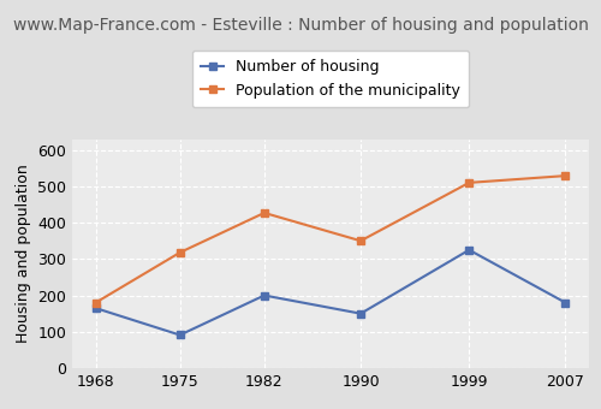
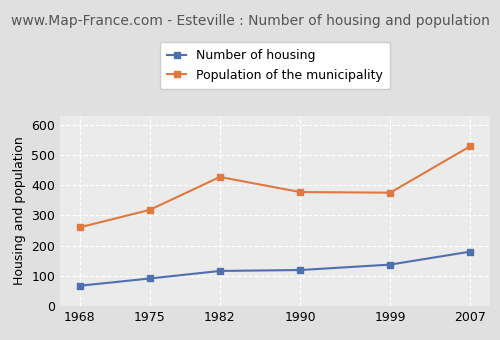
Number of housing/1968: 165 -> 67
Population of the municipality/1968: 180 -> 260
Number of housing/1982: 200 -> 116
Number of housing/1990: 150 -> 119
Population of the municipality/1990: 350 -> 377
Number of housing/1999: 325 -> 137
Population of the municipality/1999: 510 -> 375
